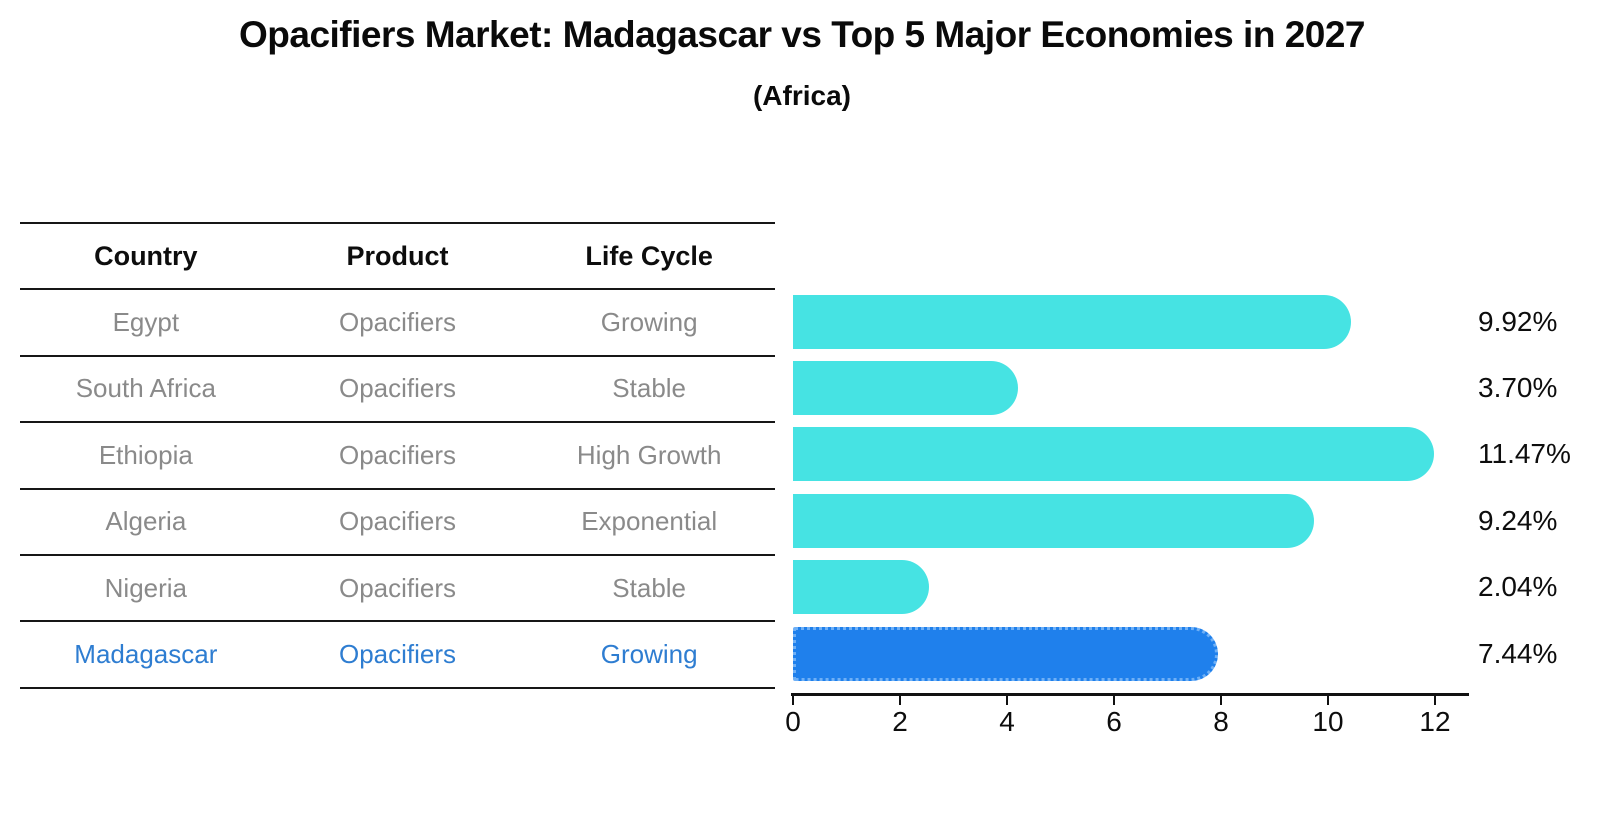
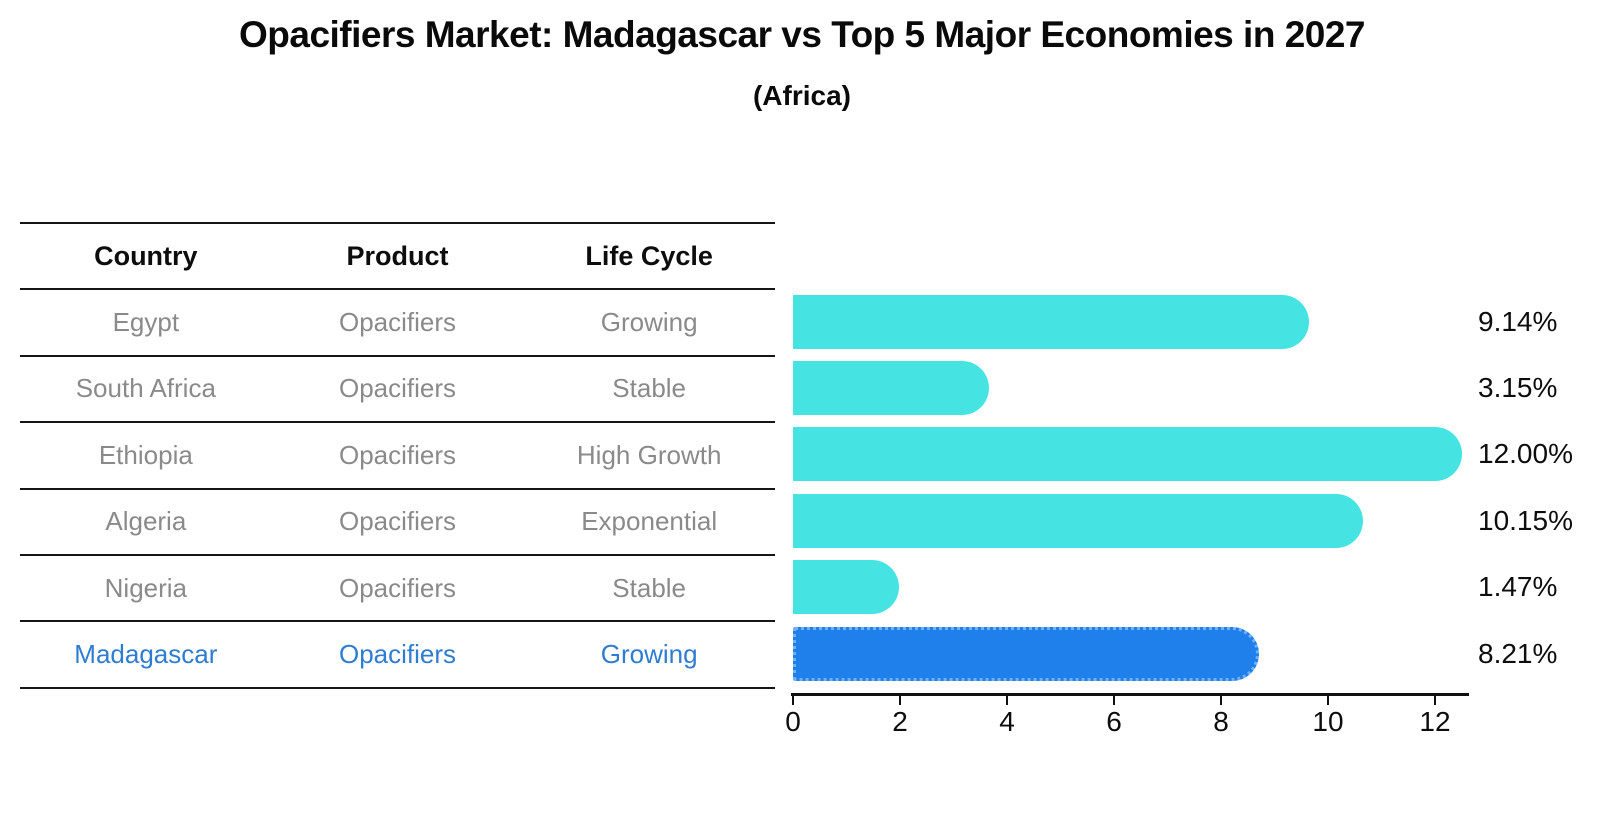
Egypt: 9.92% -> 9.14%
South Africa: 3.70% -> 3.15%
Ethiopia: 11.47% -> 12.00%
Algeria: 9.24% -> 10.15%
Nigeria: 2.04% -> 1.47%
Madagascar: 7.44% -> 8.21%
